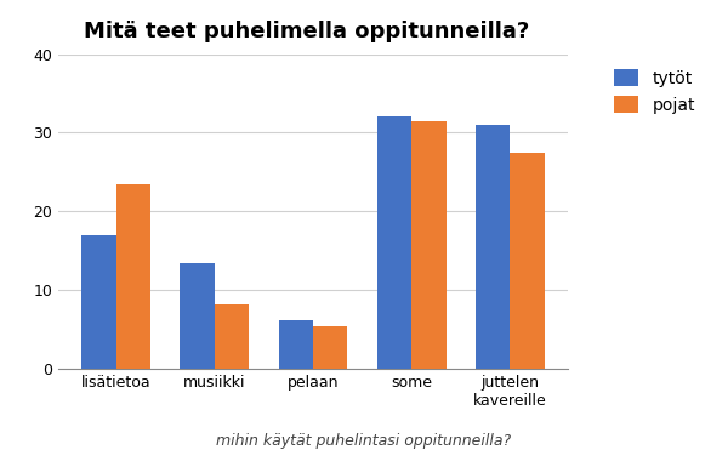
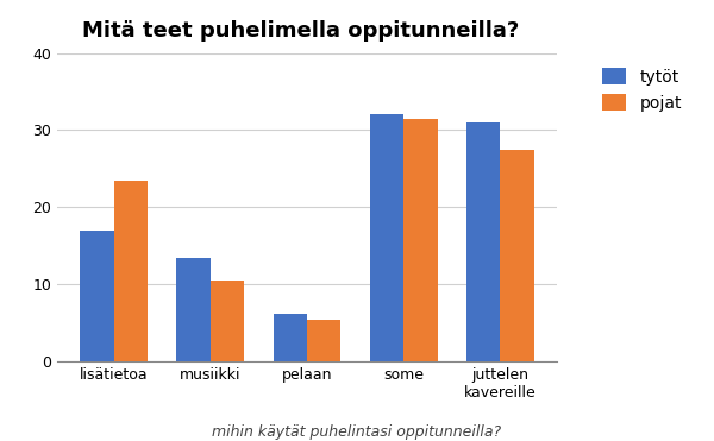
pojat/musiikki: 8.2 -> 10.5
